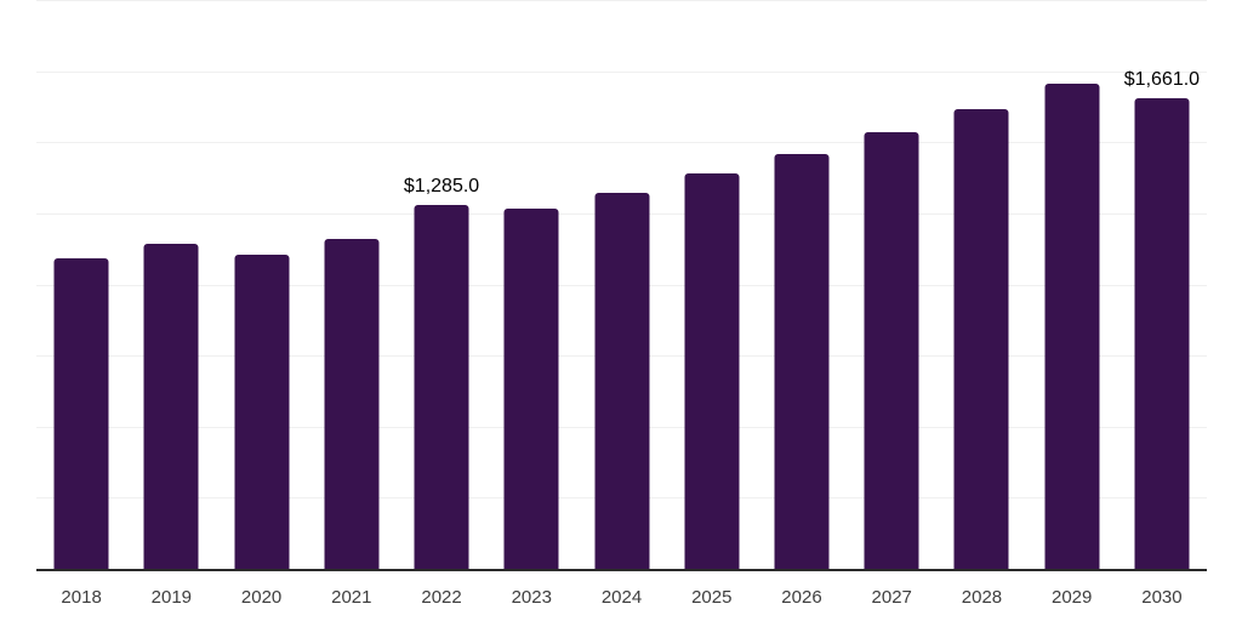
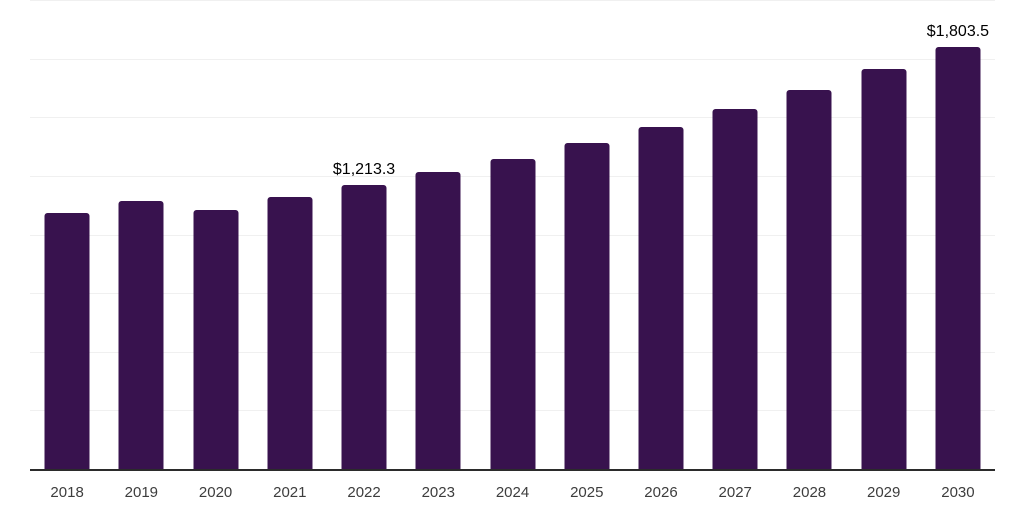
2022: $1,285.0 -> $1,213.3
2030: $1,661.0 -> $1,803.5
